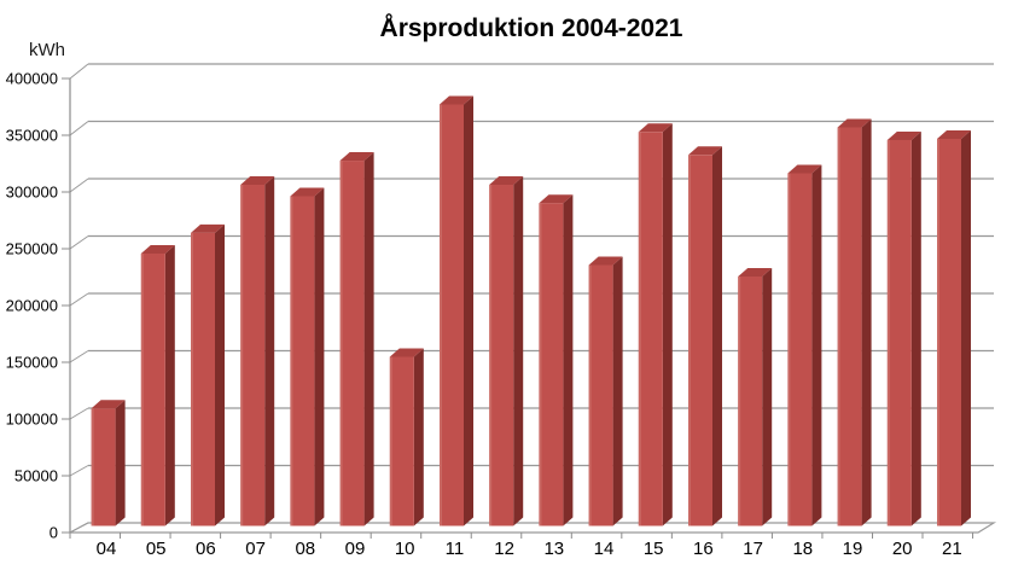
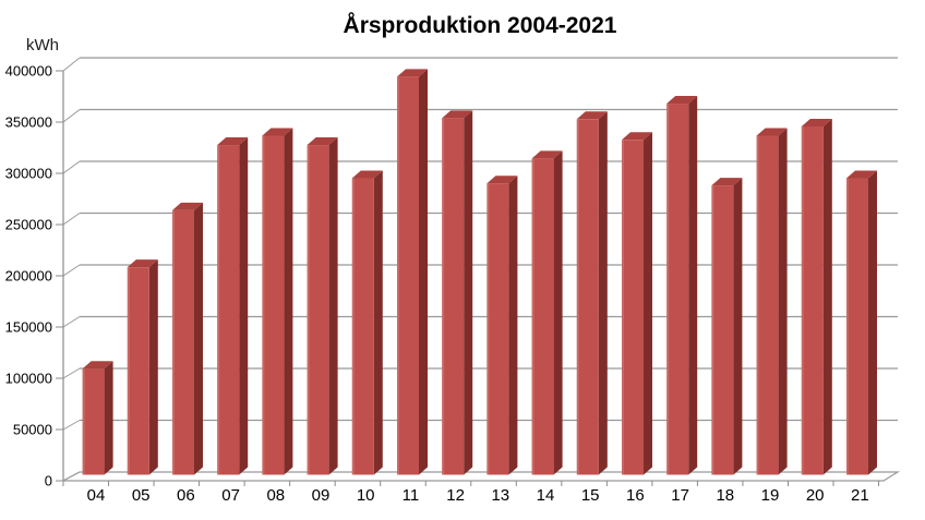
05: 240000 -> 200000
07: 300000 -> 320000
08: 290000 -> 330000
10: 150000 -> 290000
11: 370000 -> 390000
12: 300000 -> 350000
14: 230000 -> 310000
17: 220000 -> 360000
18: 310000 -> 280000
19: 350000 -> 330000
21: 340000 -> 290000
